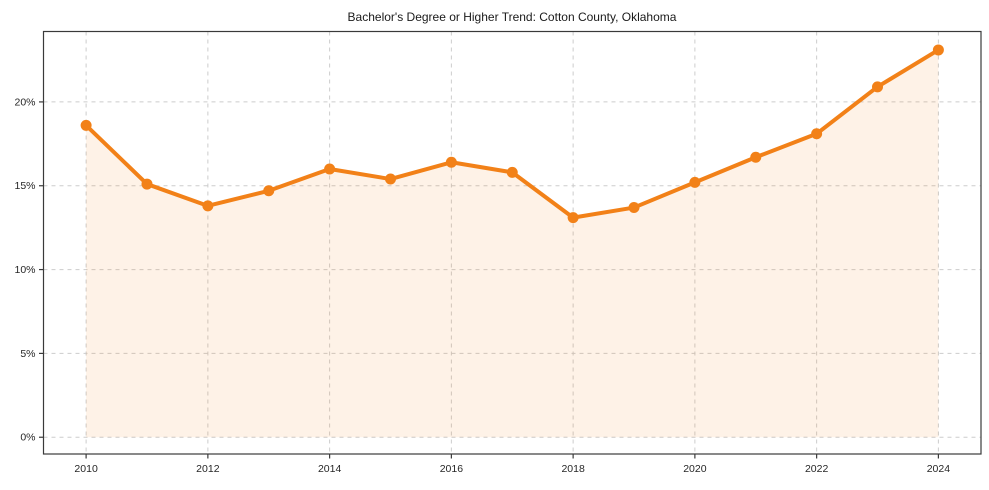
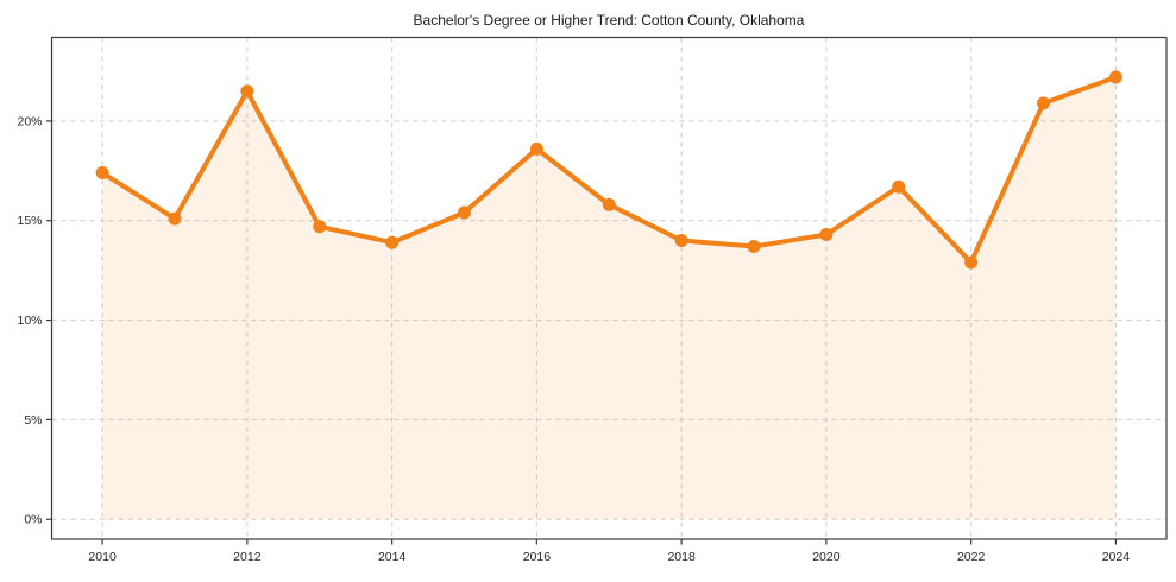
2010: 18.6% -> 17.4%
2012: 13.8% -> 21.5%
2014: 16.0% -> 13.9%
2016: 16.4% -> 18.6%
2018: 13.1% -> 14.0%
2020: 15.2% -> 14.3%
2022: 18.1% -> 12.9%
2024: 23.1% -> 22.2%
